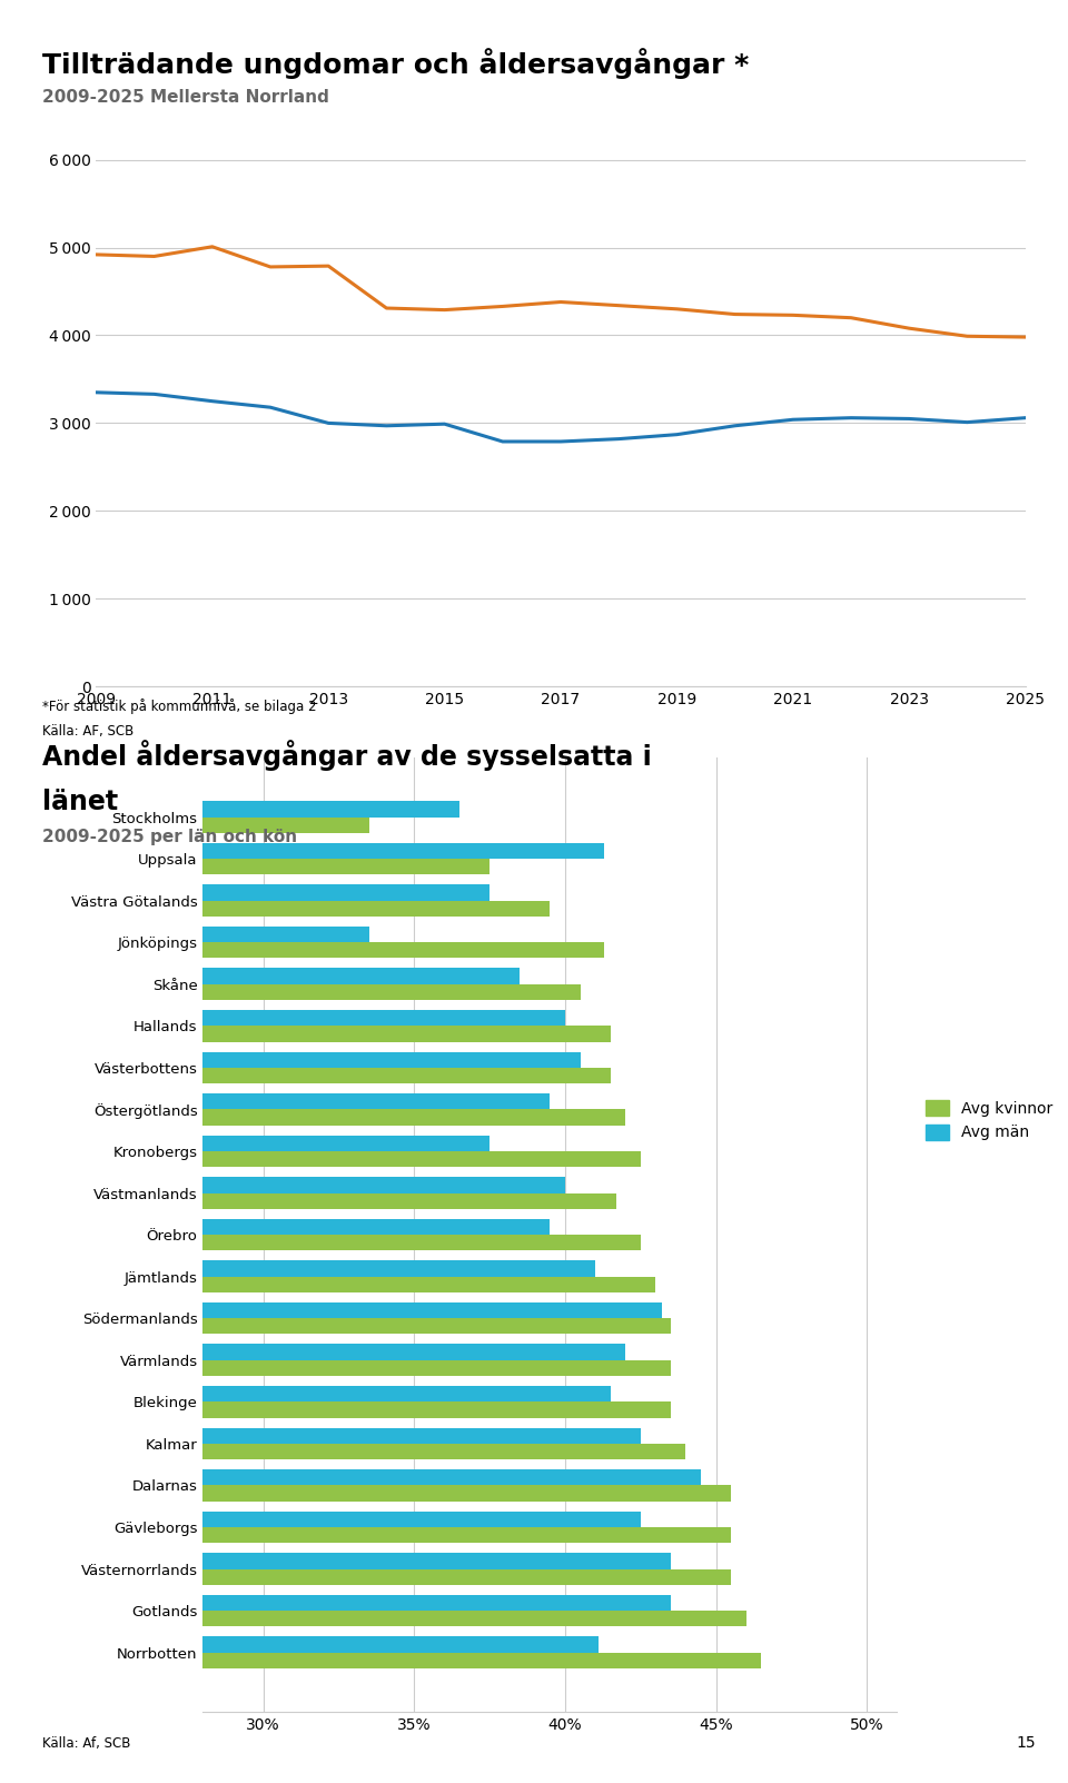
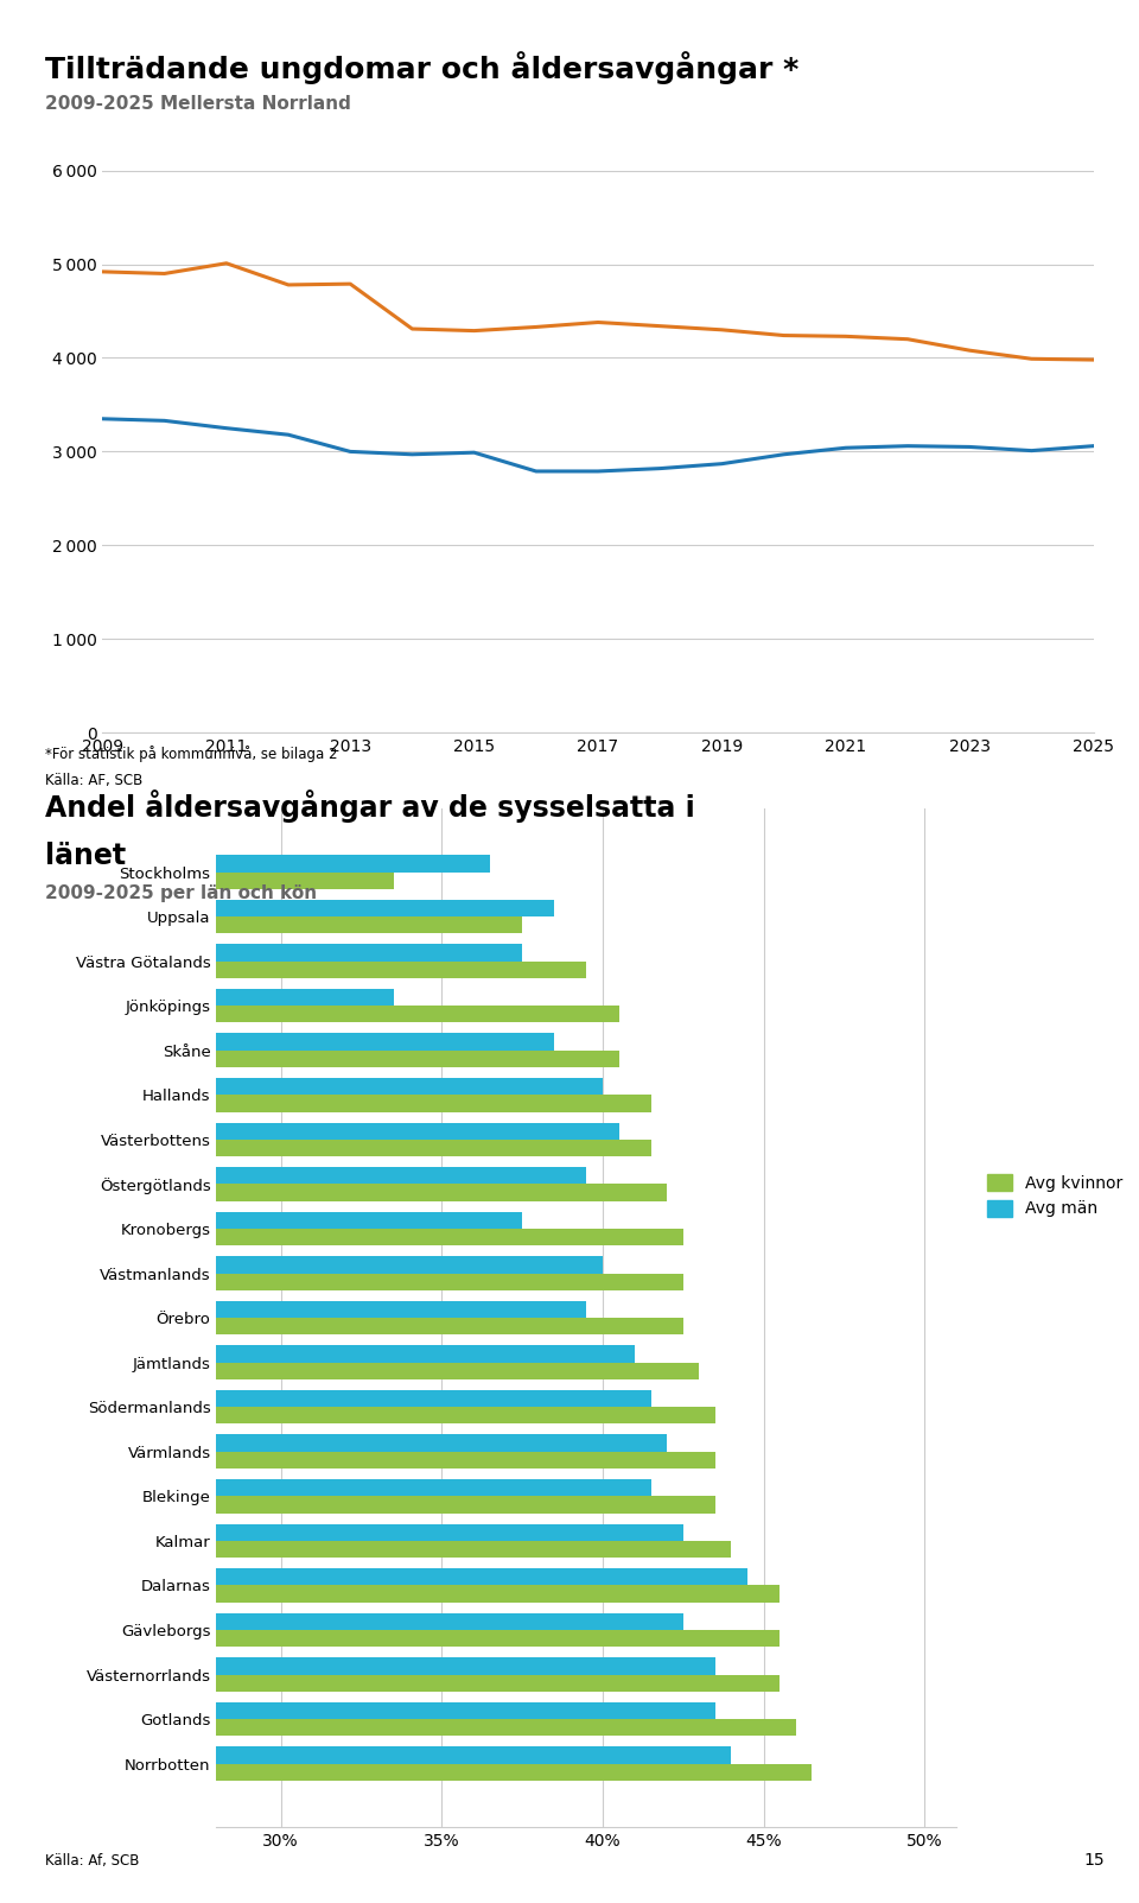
Avg män/Uppsala: 41.3% -> 38.5%
Avg kvinnor/Jönköpings: 41.3% -> 40.5%
Avg kvinnor/Västmanlands: 41.7% -> 42.5%
Avg män/Södermanlands: 43.2% -> 41.5%
Avg män/Norrbotten: 41.1% -> 44.0%
